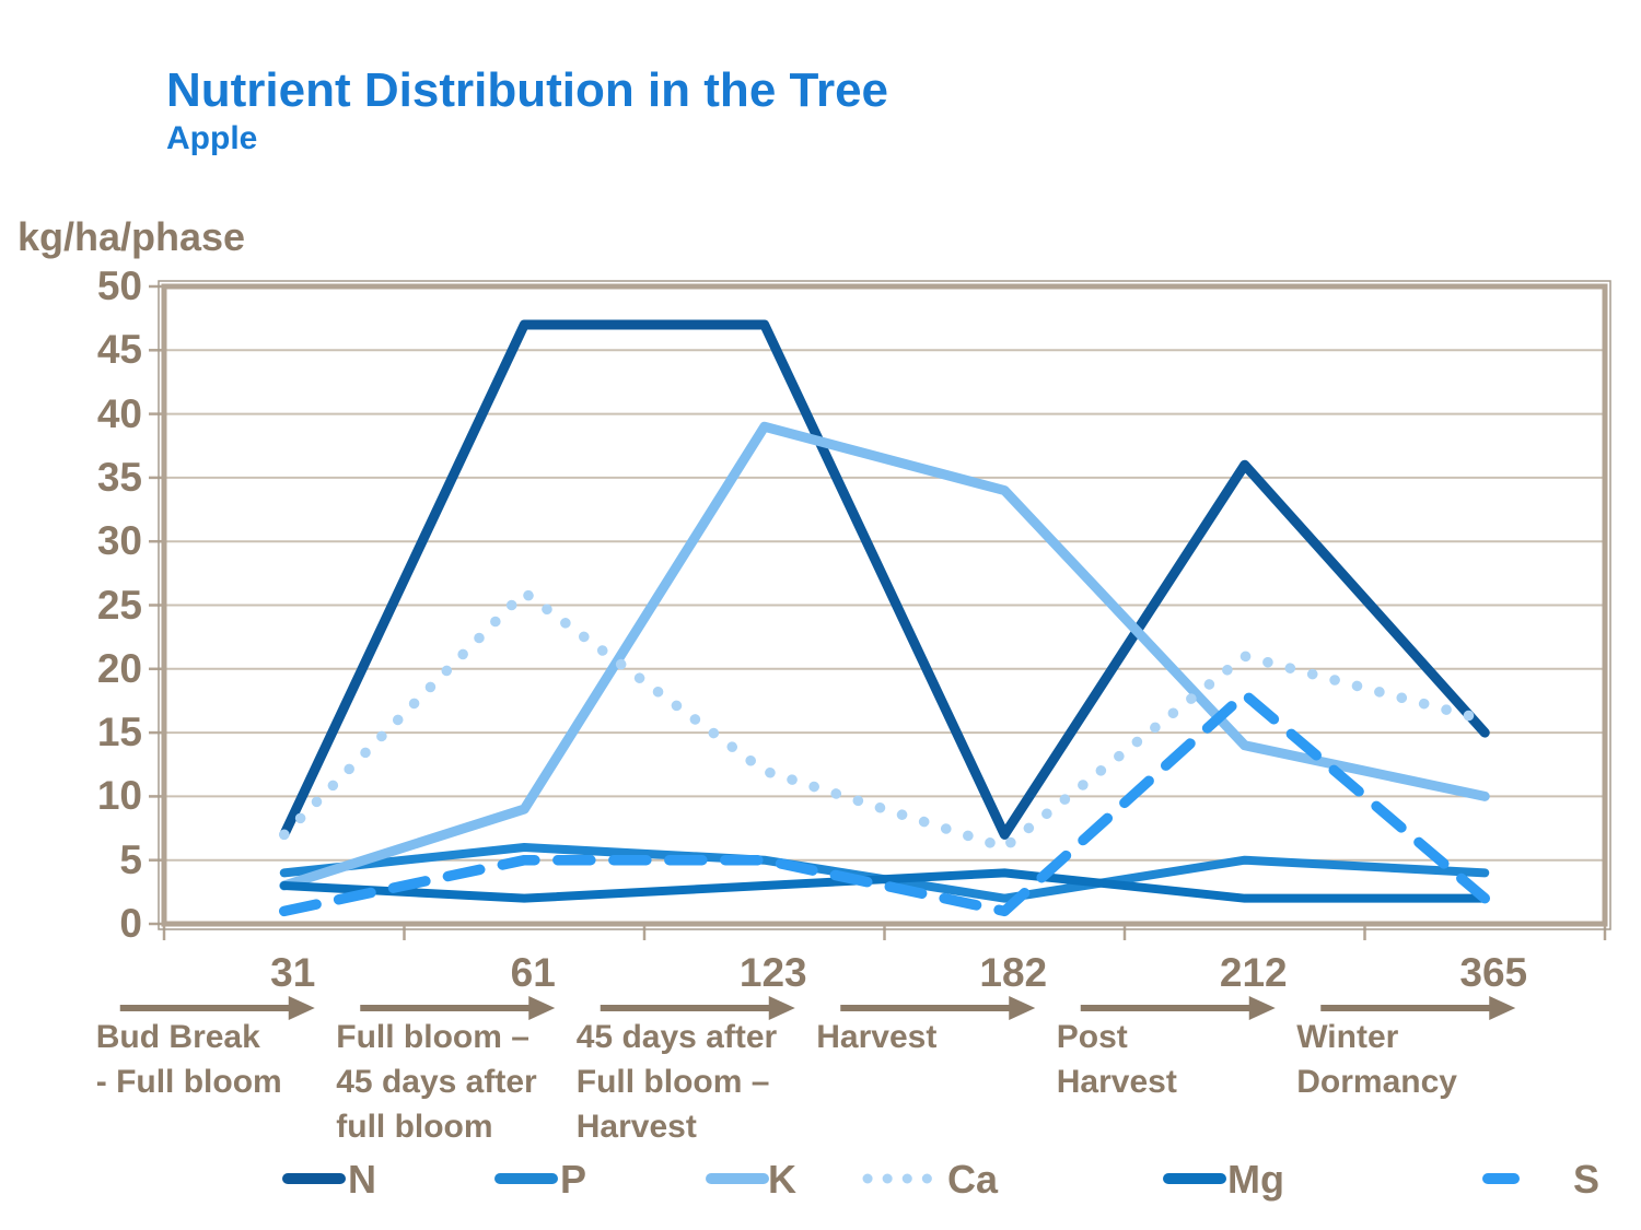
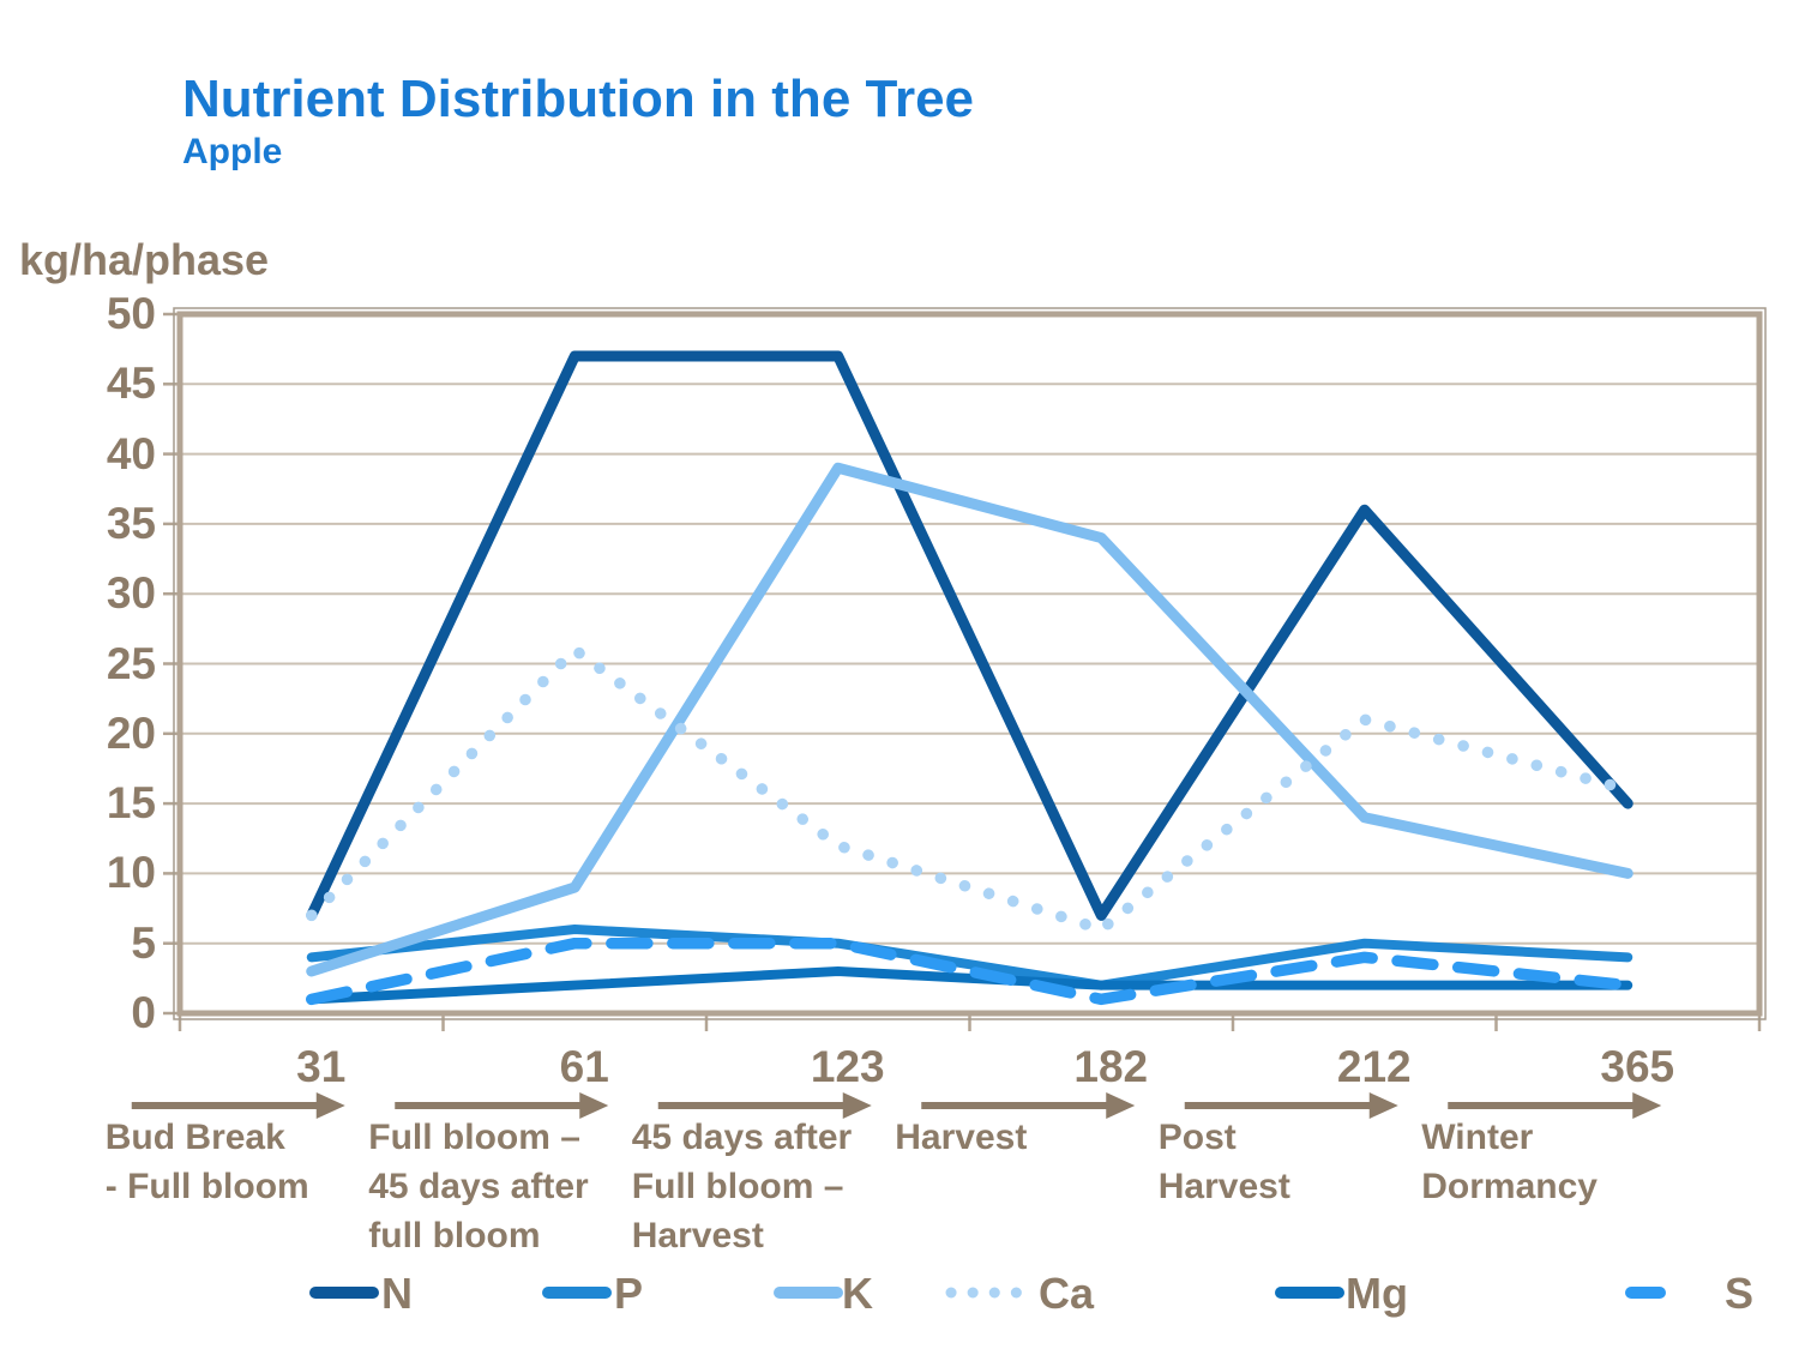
Mg/31: 3 -> 1
Mg/182: 4 -> 2
S/212: 18 -> 4
